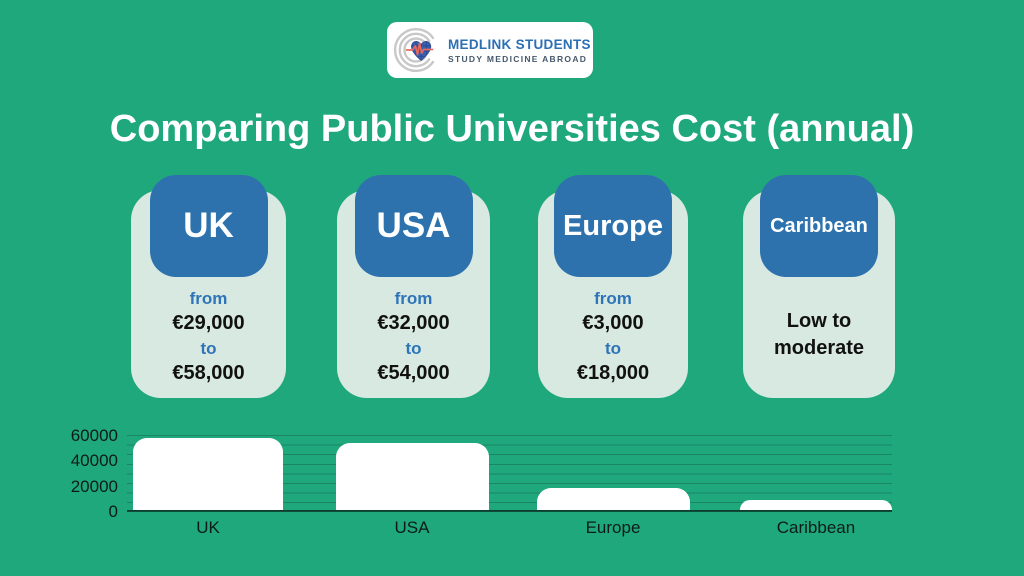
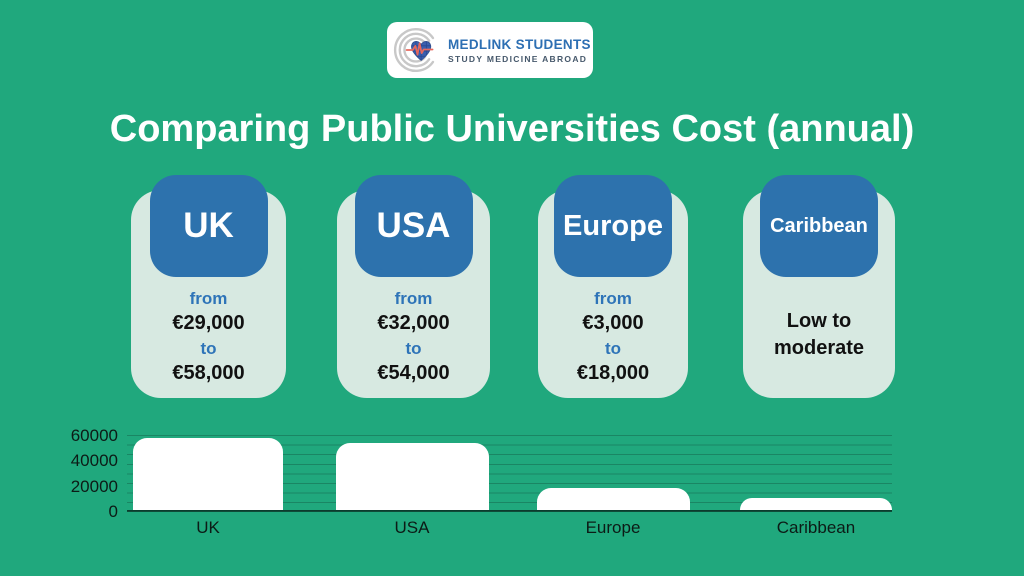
Caribbean: 8000 -> 10000
